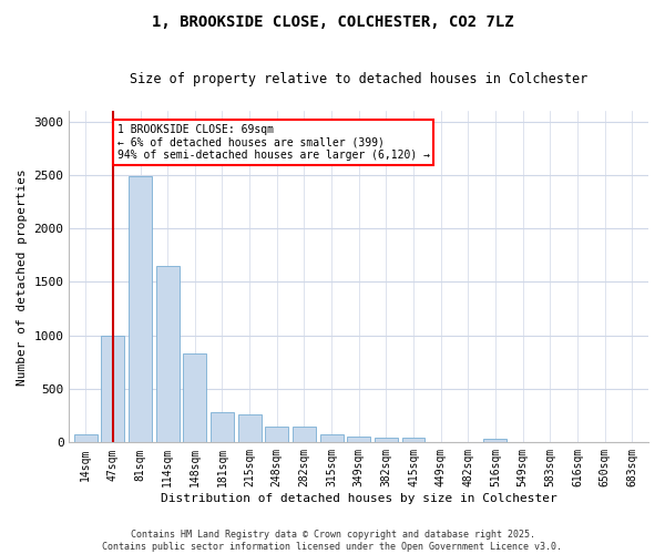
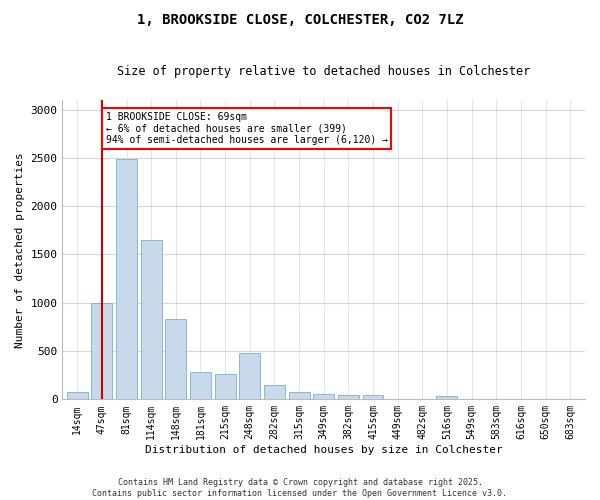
248sqm: 150 -> 480
